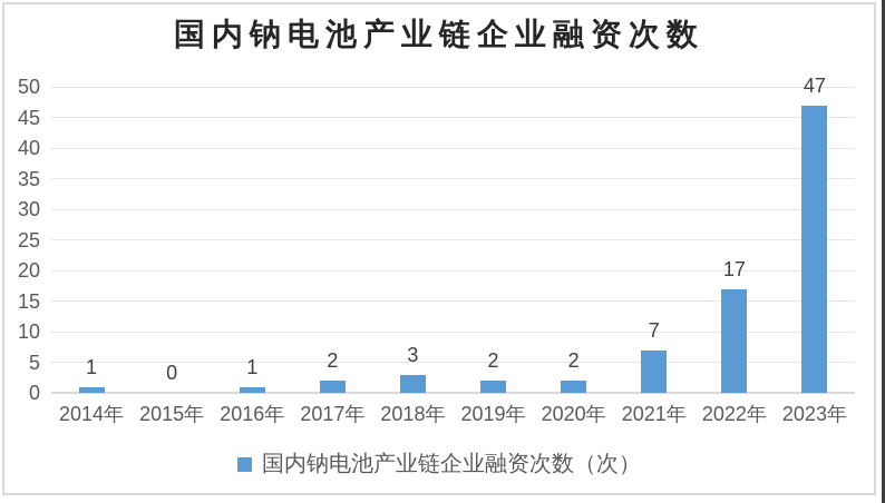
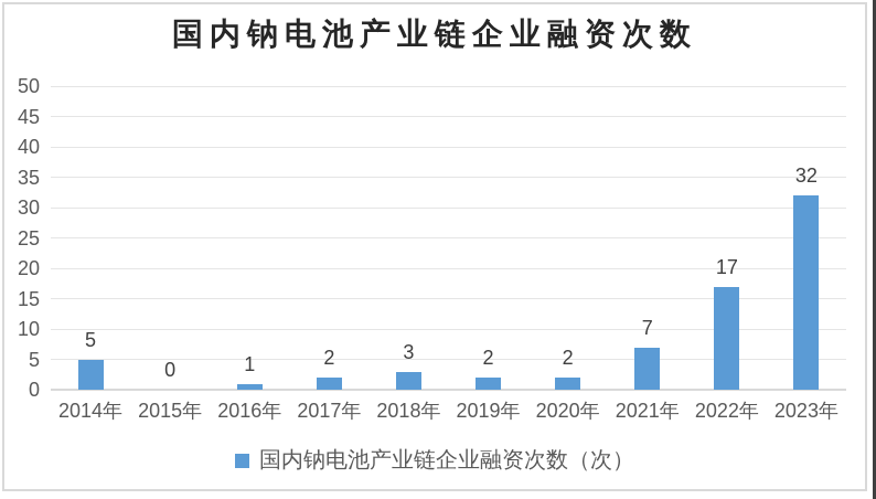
2014年: 1 -> 5
2023年: 47 -> 32
